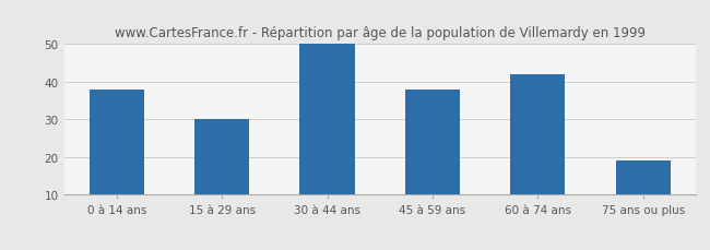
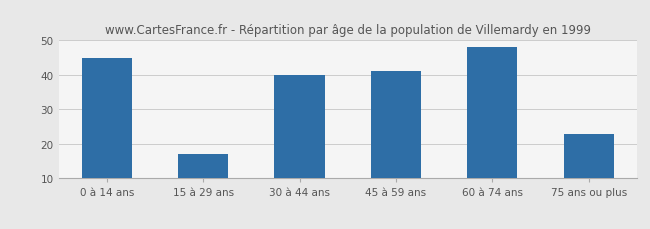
0 à 14 ans: 38 -> 45
15 à 29 ans: 30 -> 17
30 à 44 ans: 50 -> 40
45 à 59 ans: 38 -> 41
60 à 74 ans: 42 -> 48
75 ans ou plus: 19 -> 23
